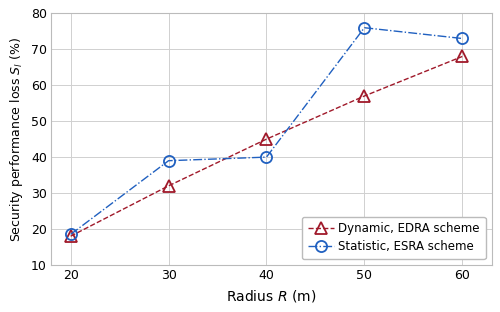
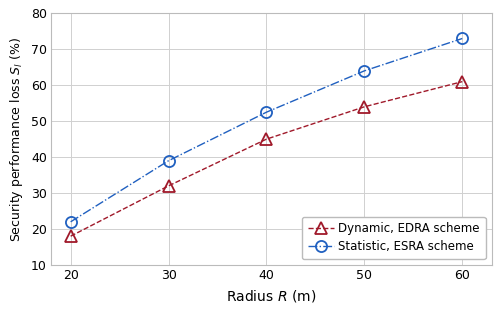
Statistic, ESRA scheme/20: 18.5 -> 22.0
Statistic, ESRA scheme/40: 40.0 -> 52.5
Dynamic, EDRA scheme/50: 57 -> 54
Statistic, ESRA scheme/50: 76.0 -> 64.0
Dynamic, EDRA scheme/60: 68 -> 61
